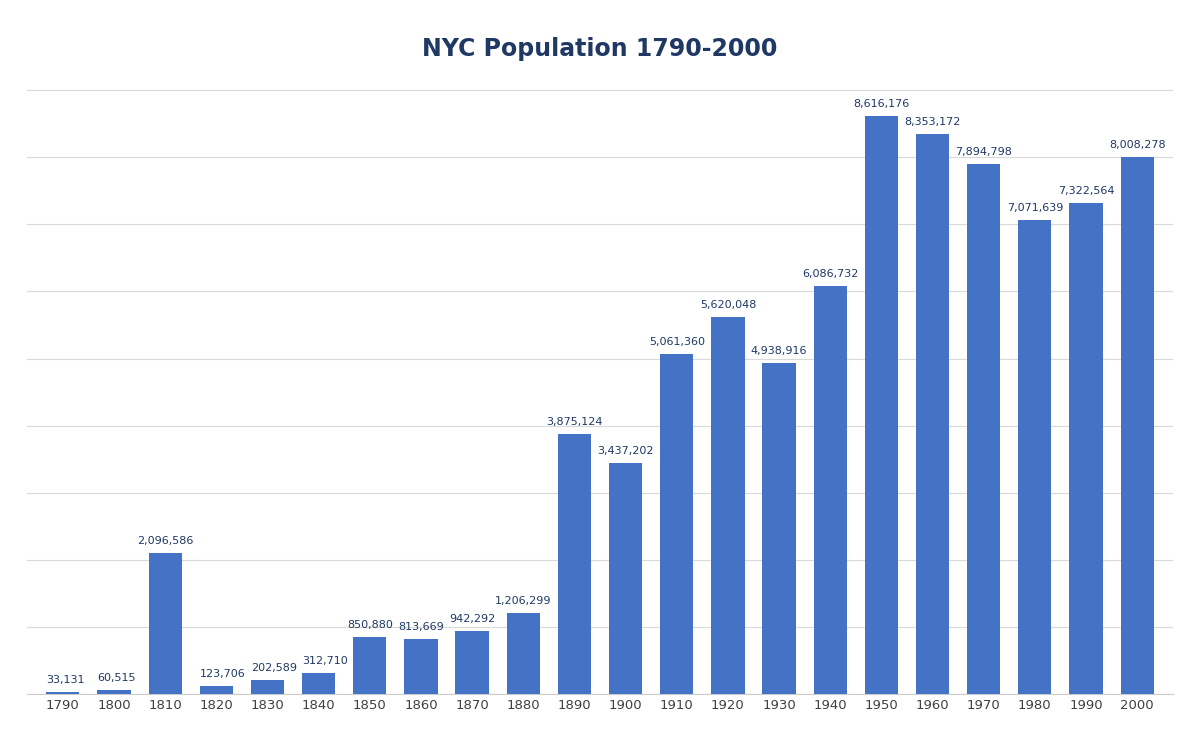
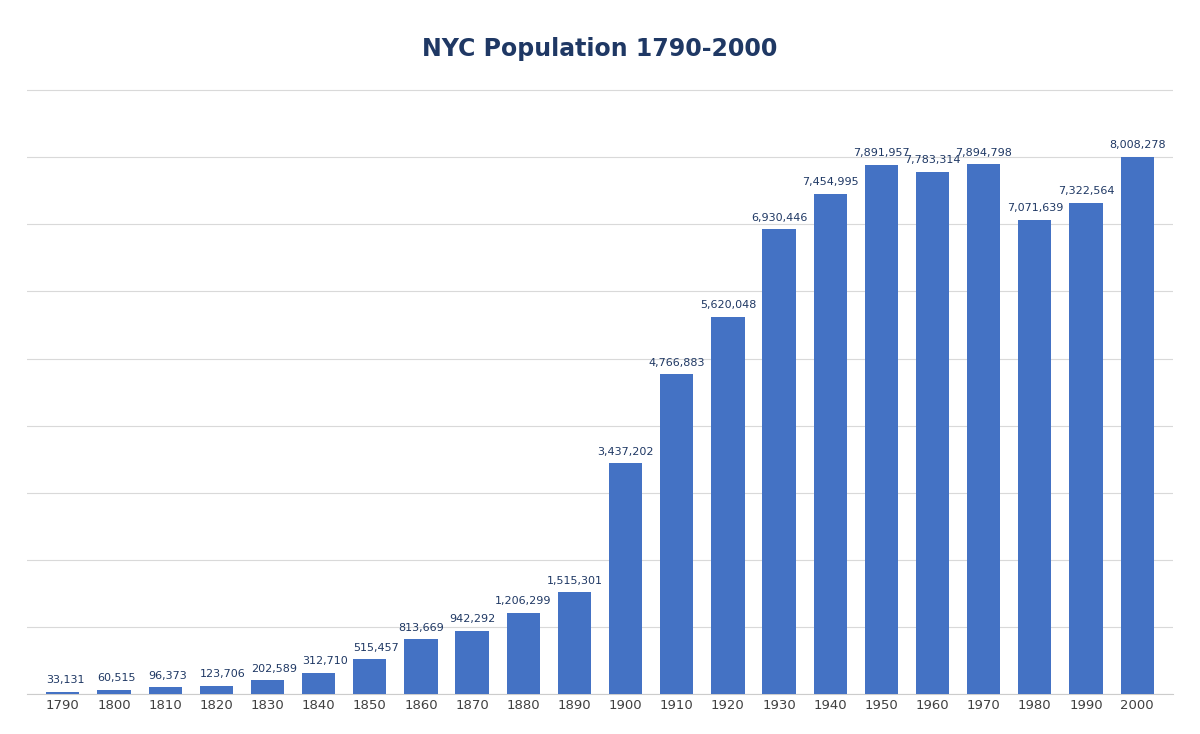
1810: 2,096,586 -> 96,373
1850: 850,880 -> 515,457
1890: 3,875,124 -> 1,515,301
1910: 5,061,360 -> 4,766,883
1930: 4,938,916 -> 6,930,446
1940: 6,086,732 -> 7,454,995
1950: 8,616,176 -> 7,891,957
1960: 8,353,172 -> 7,783,314
